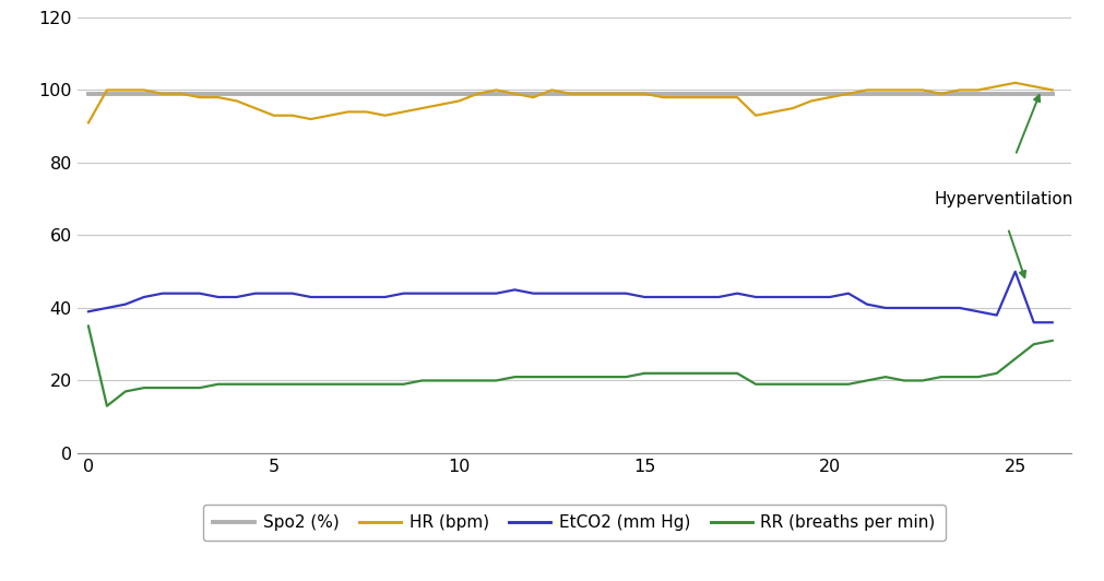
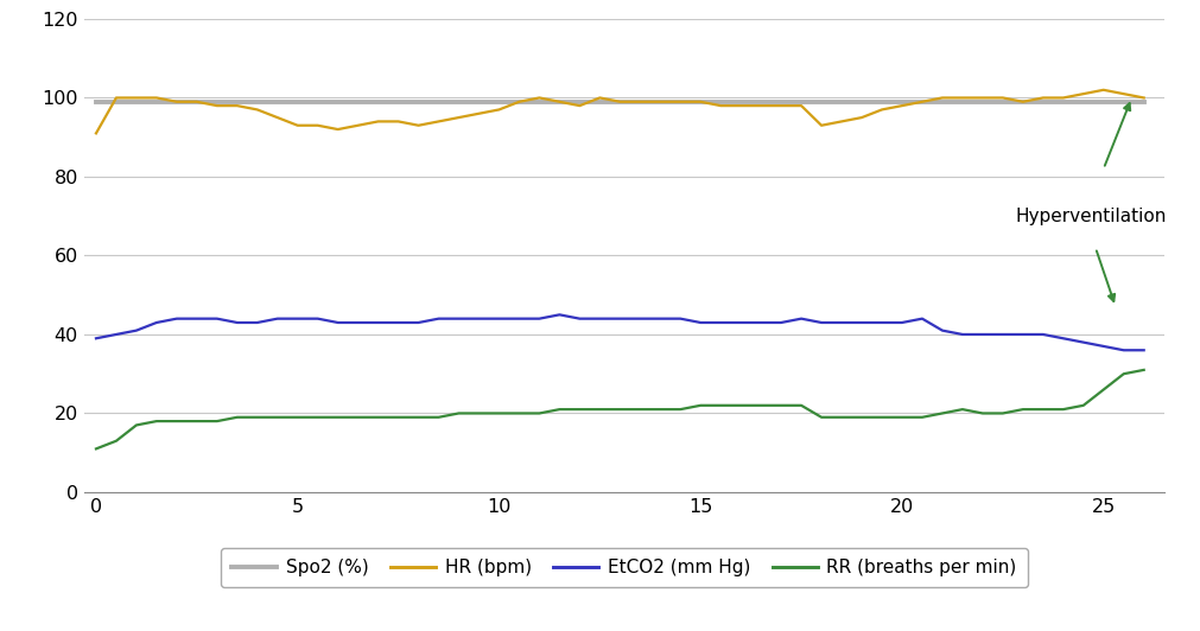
RR (breaths per min)/0: 35 -> 11
EtCO2 (mm Hg)/25: 50 -> 37
